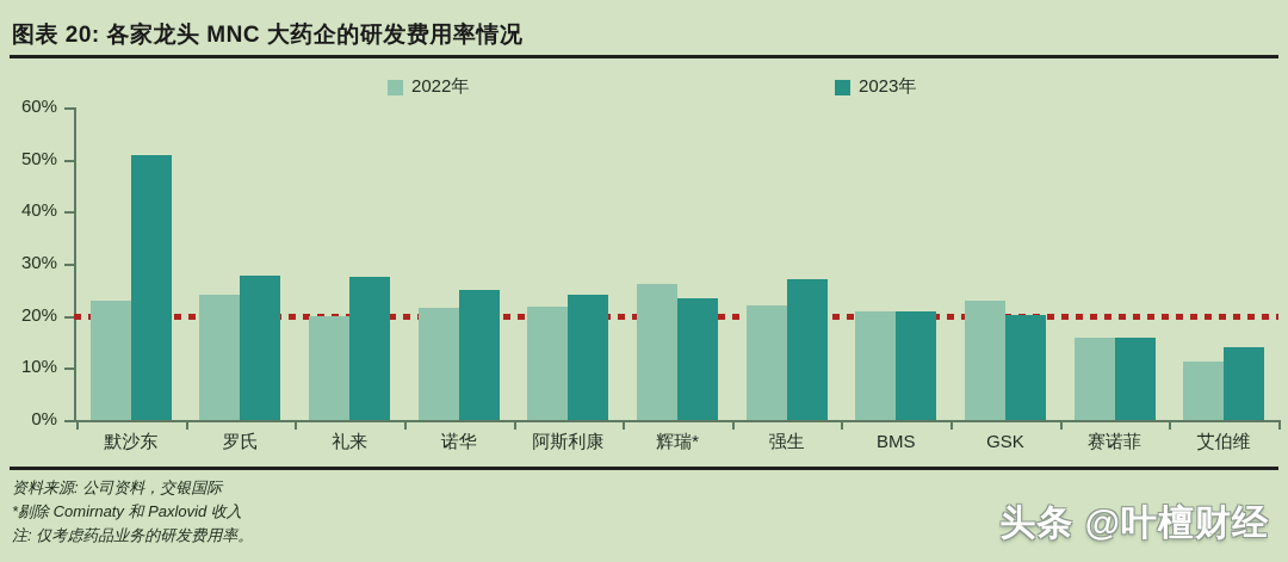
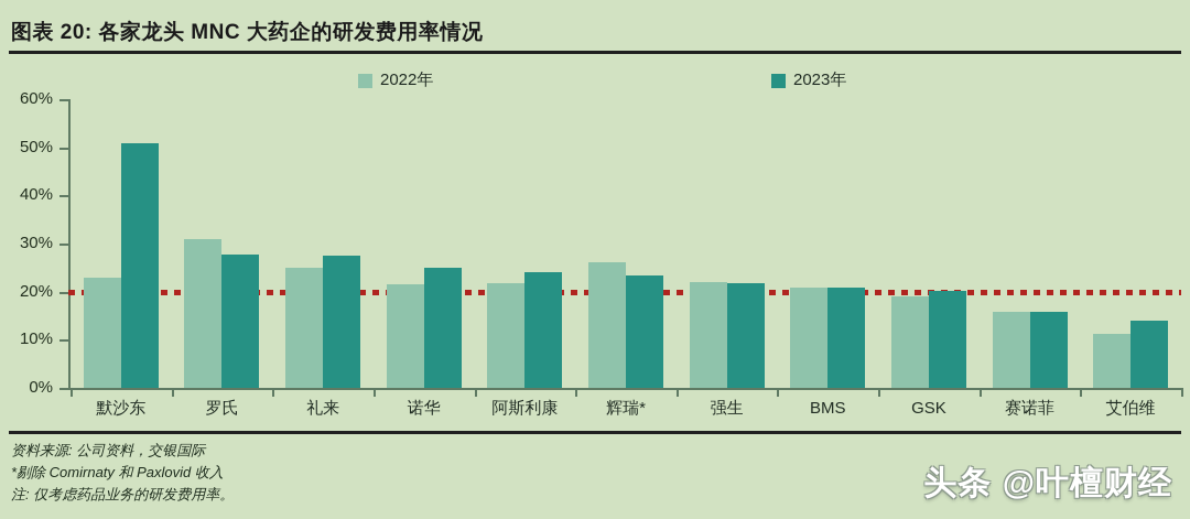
2022年/罗氏: 24% -> 31%
2022年/礼来: 20% -> 25%
2023年/强生: 27% -> 22%
2022年/GSK: 23% -> 19%
